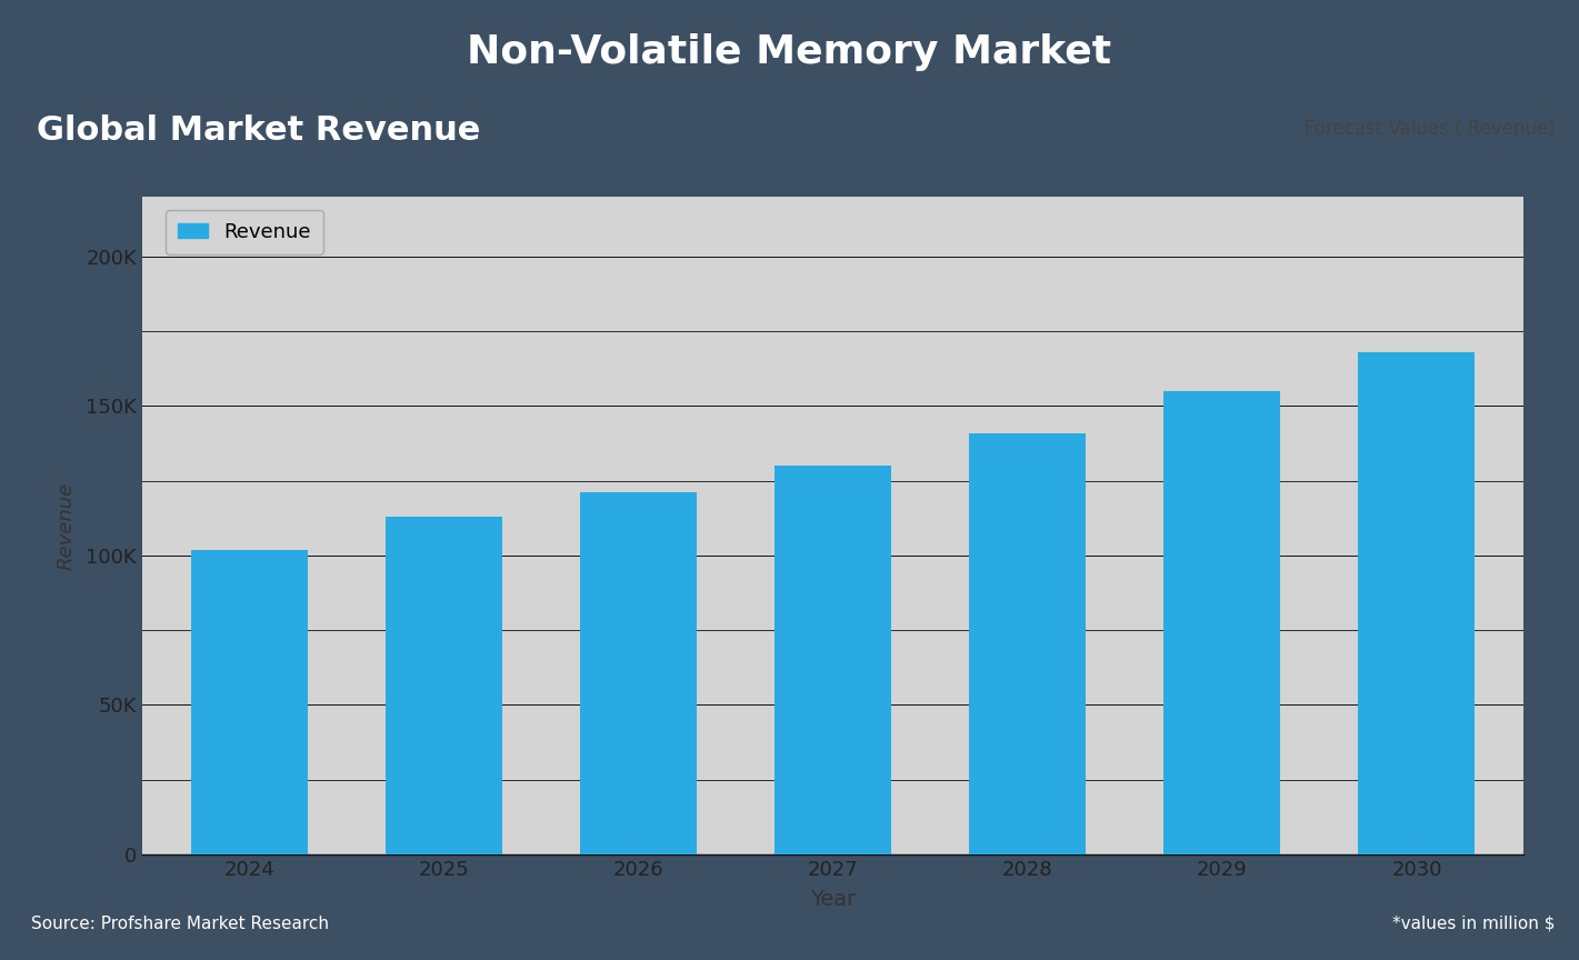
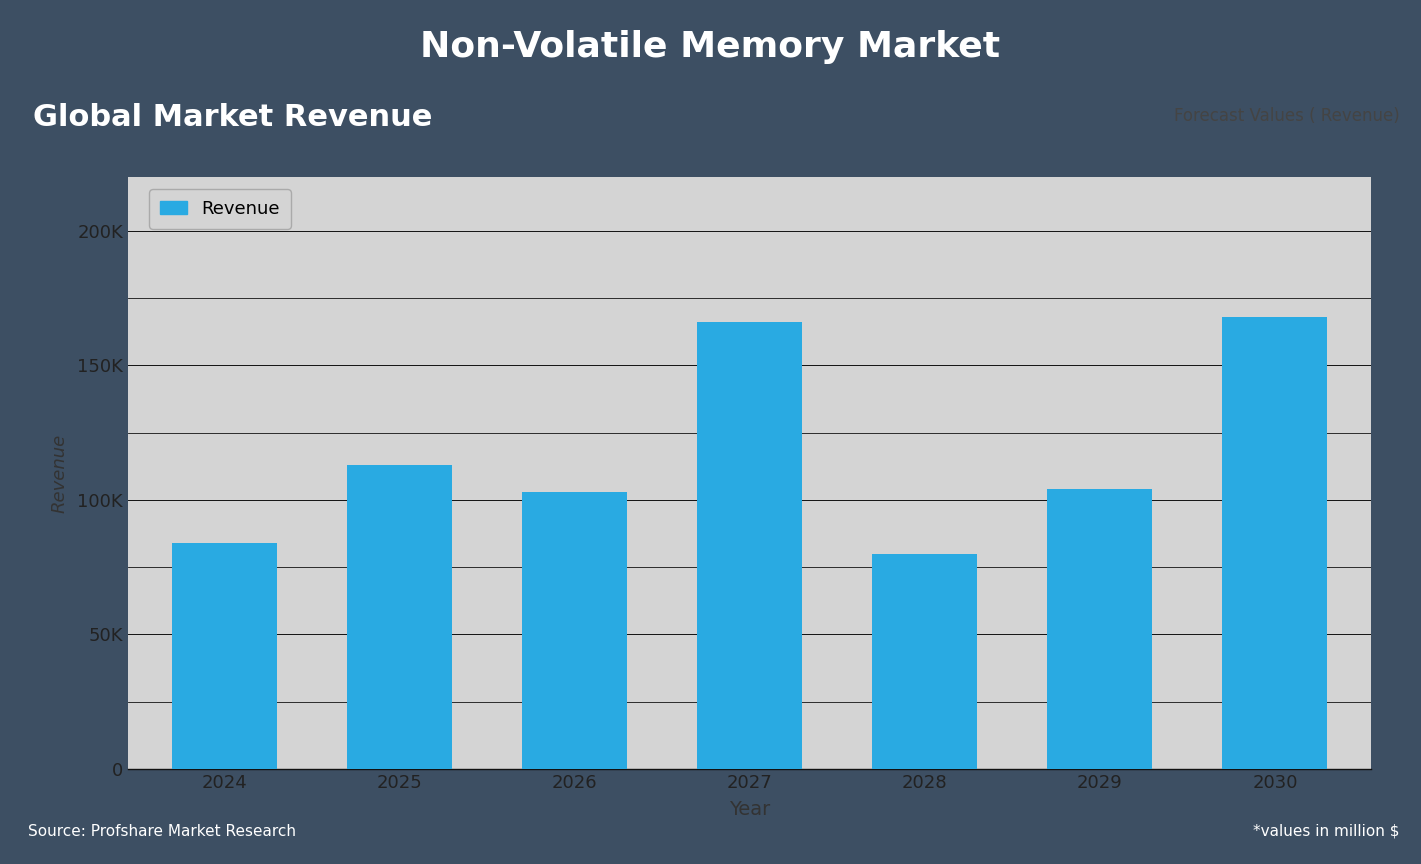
2024: 102K -> 84K
2026: 121K -> 103K
2027: 130K -> 166K
2028: 141K -> 80K
2029: 155K -> 104K
